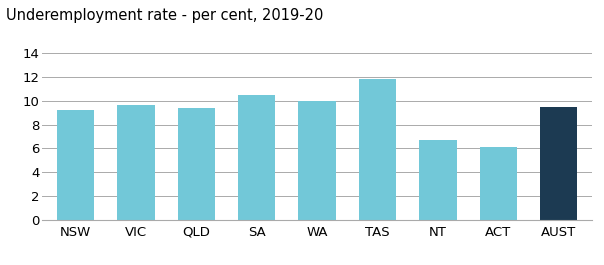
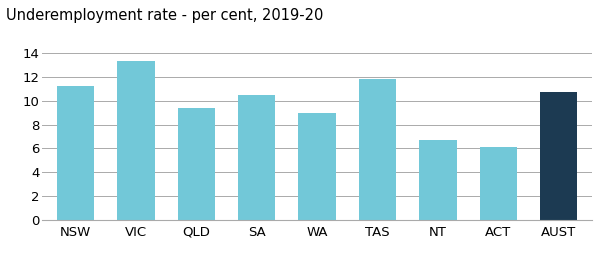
NSW: 9.2 -> 11.2
VIC: 9.6 -> 13.3
WA: 10.0 -> 9.0
AUST: 9.5 -> 10.7
